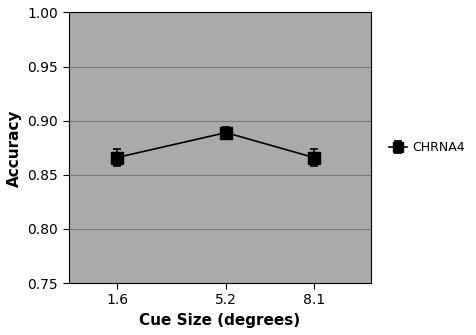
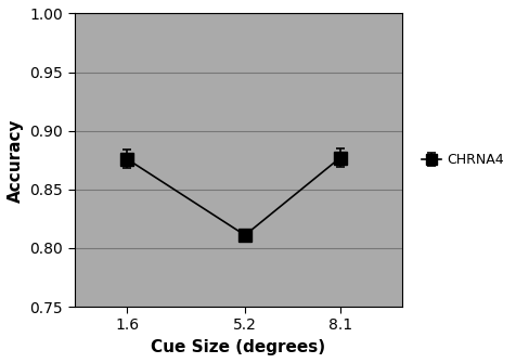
1.6: 0.866 -> 0.876
5.2: 0.889 -> 0.811
8.1: 0.866 -> 0.877
